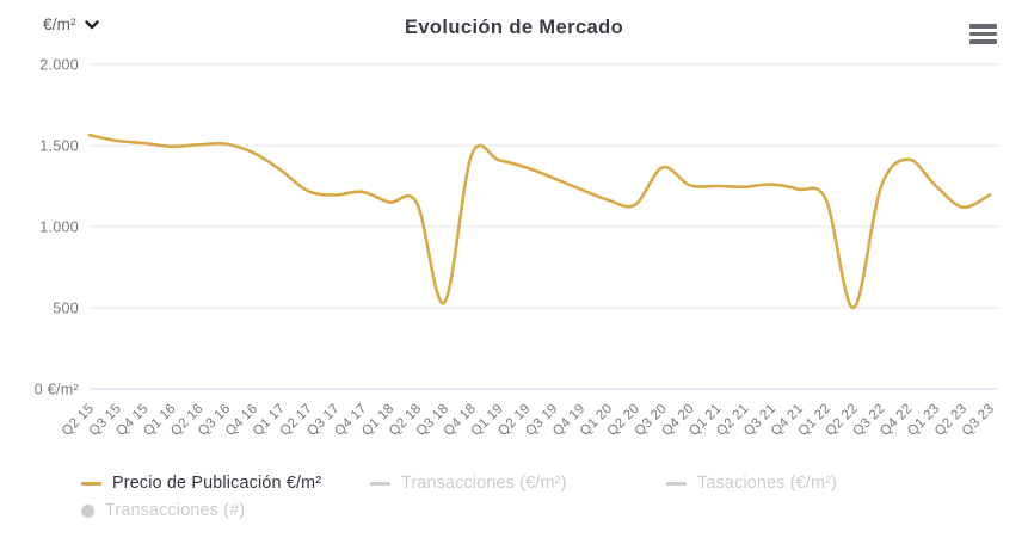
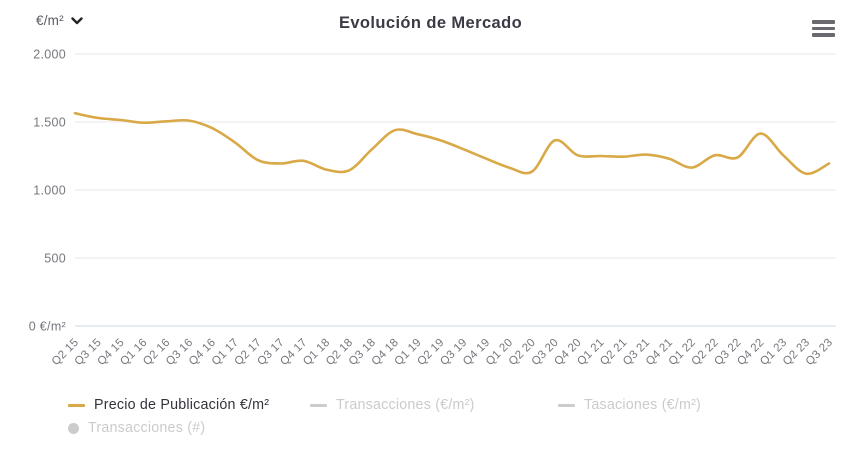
Q3 18: 530 -> 1300
Q2 22: 500 -> 1260
